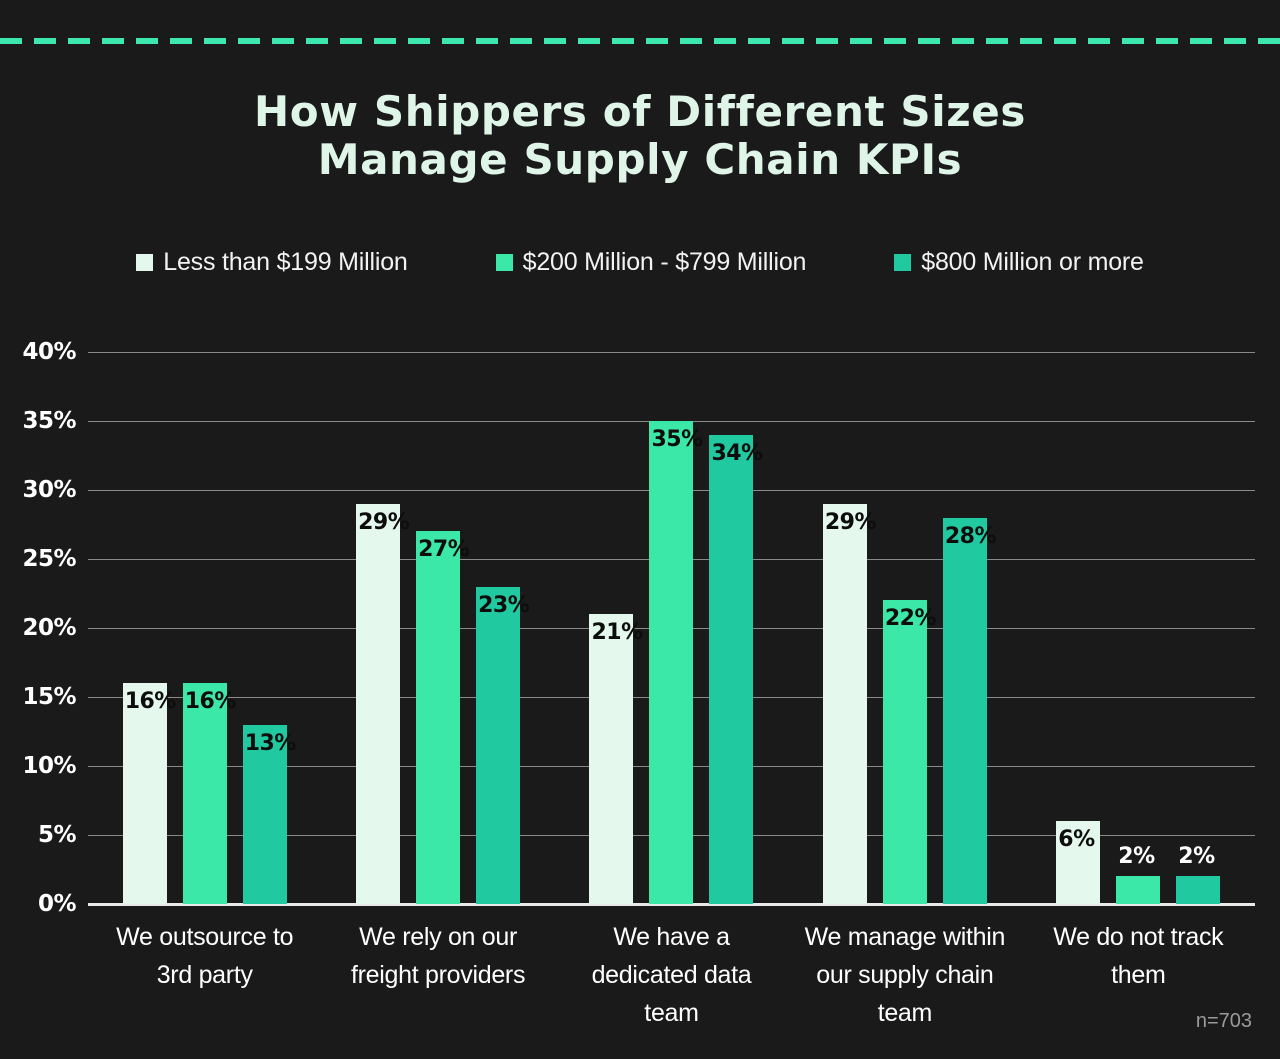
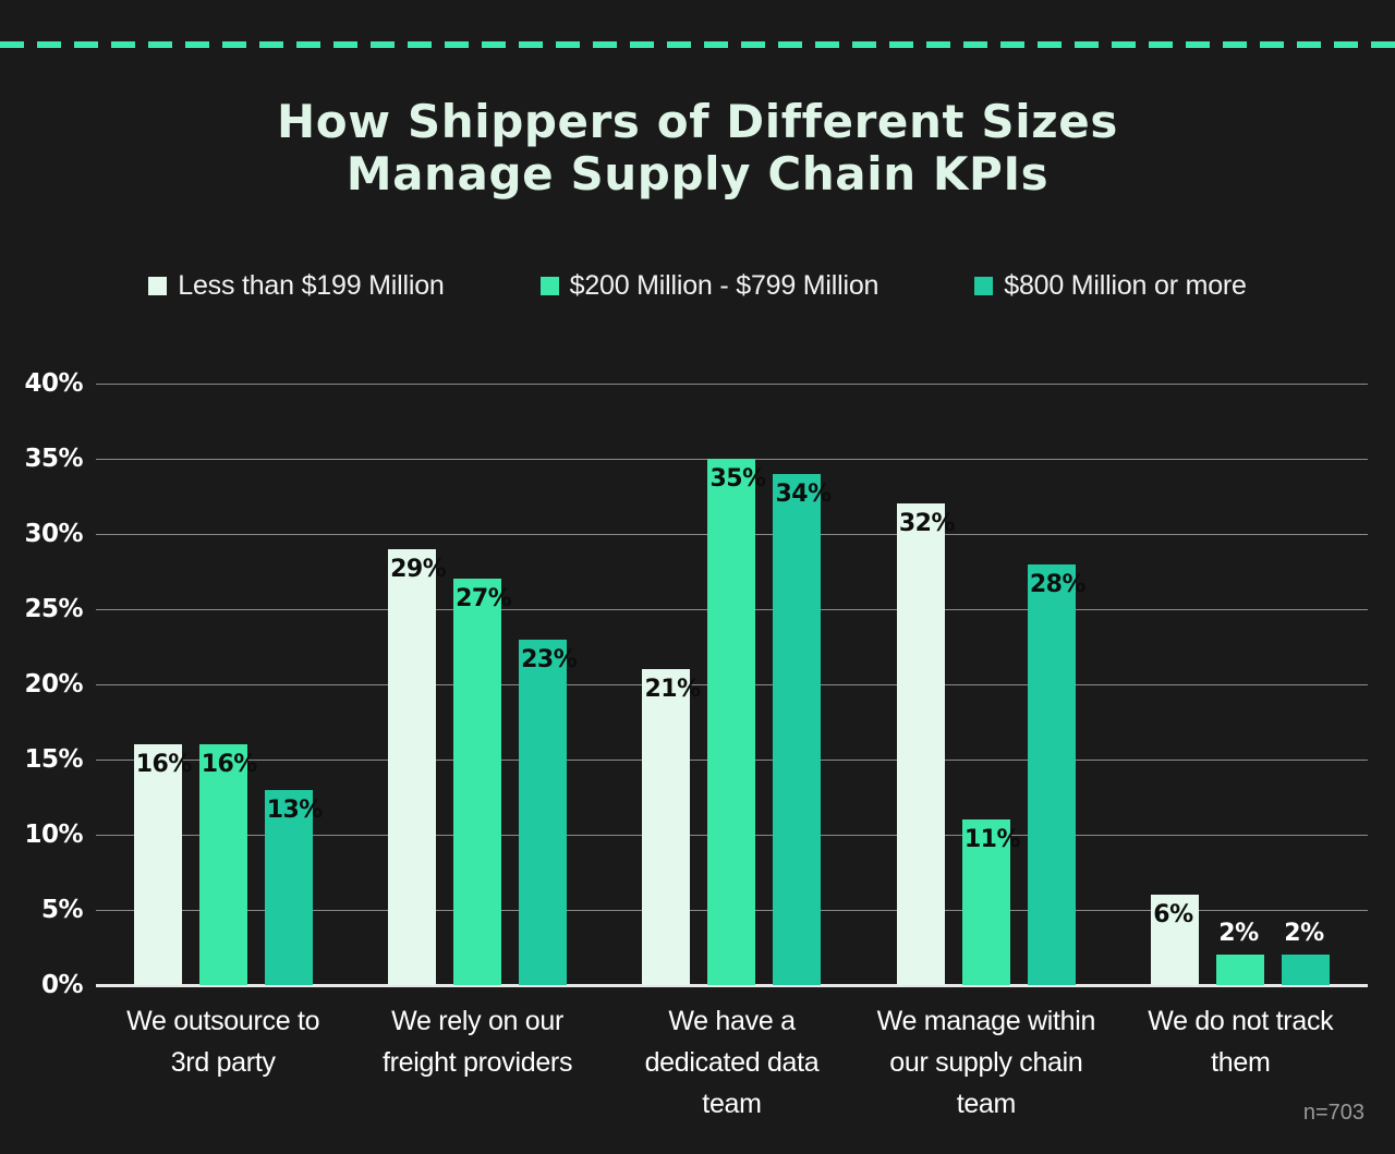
Less than $199 Million/We manage within our supply chain team: 29% -> 32%
$200 Million - $799 Million/We manage within our supply chain team: 22% -> 11%
